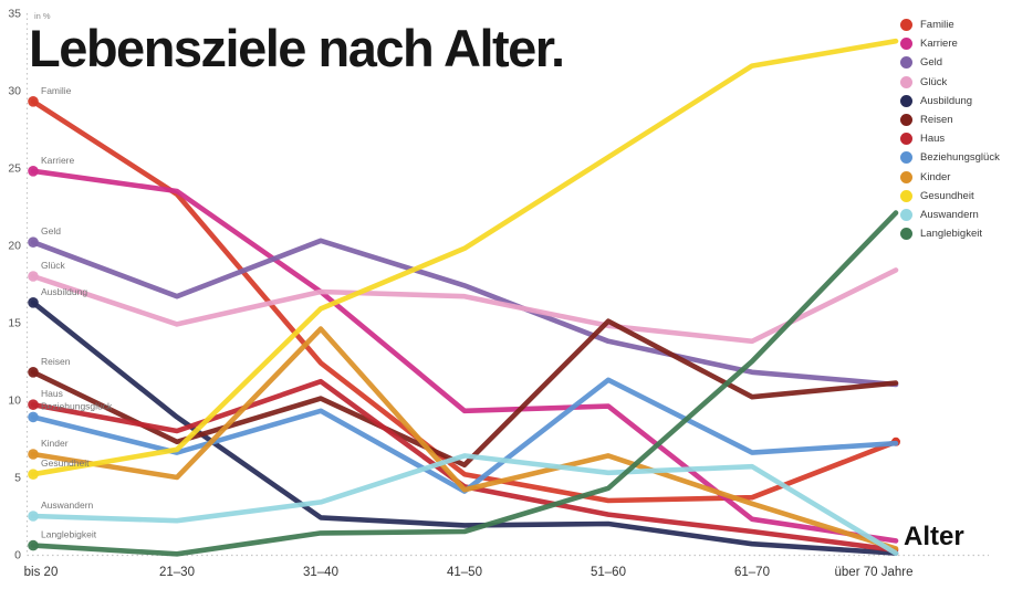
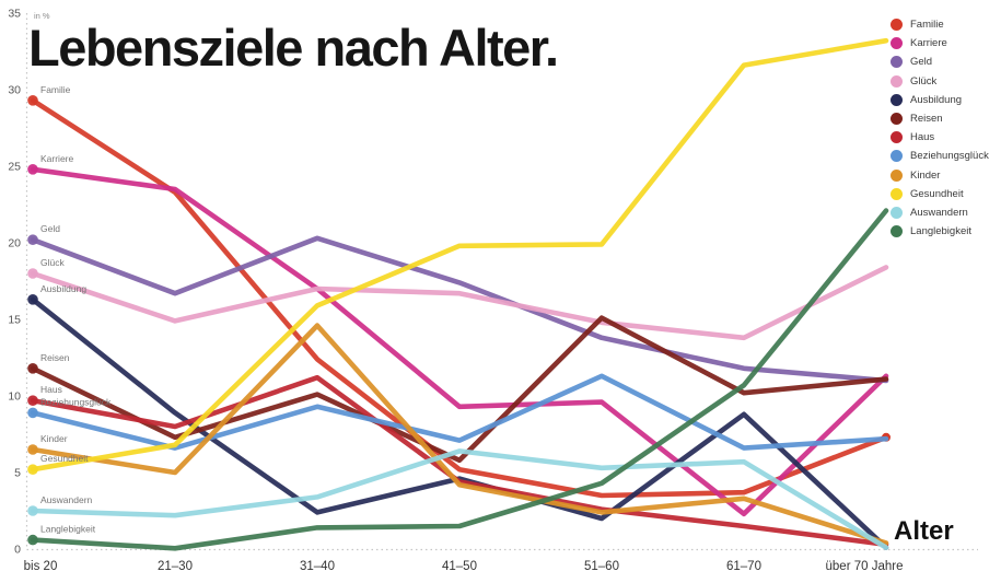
Ausbildung/41–50: 1.9 -> 4.6
Beziehungsglück/41–50: 4.1 -> 7.1
Kinder/51–60: 6.4 -> 2.4
Gesundheit/51–60: 25.7 -> 19.9
Ausbildung/61–70: 0.7 -> 8.8
Langlebigkeit/61–70: 12.5 -> 10.7
Karriere/über 70 Jahre: 0.9 -> 11.3
